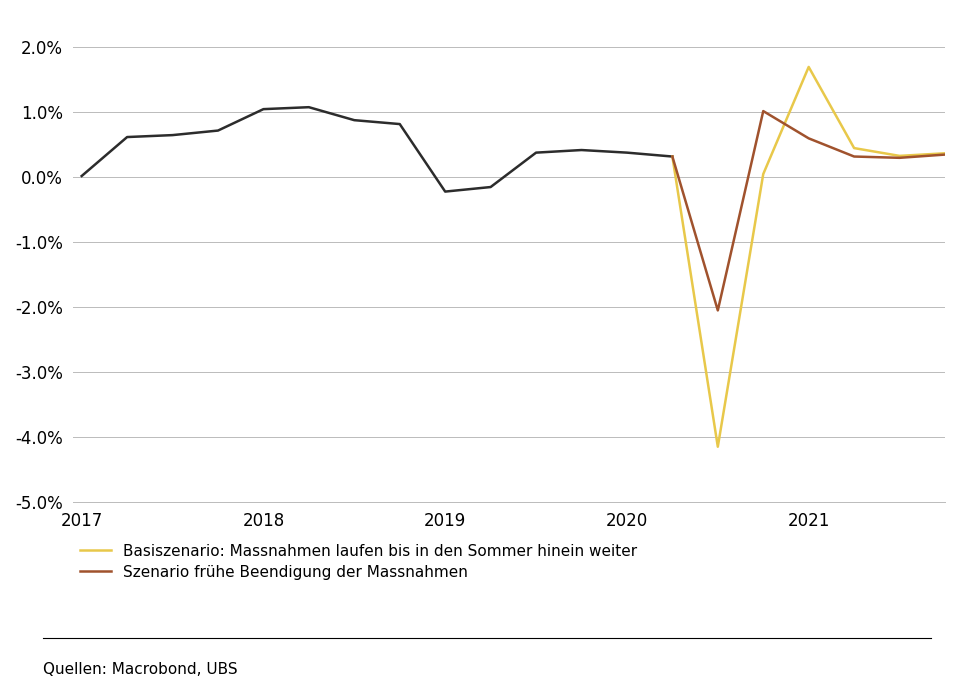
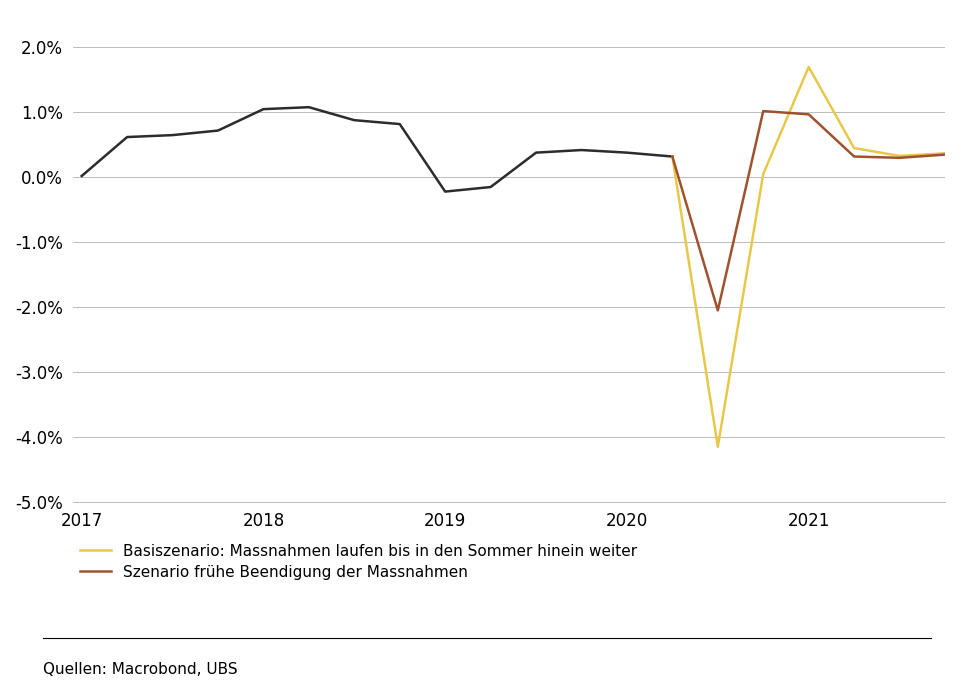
Szenario frühe Beendigung der Massnahmen/2021: 0.60% -> 0.97%
